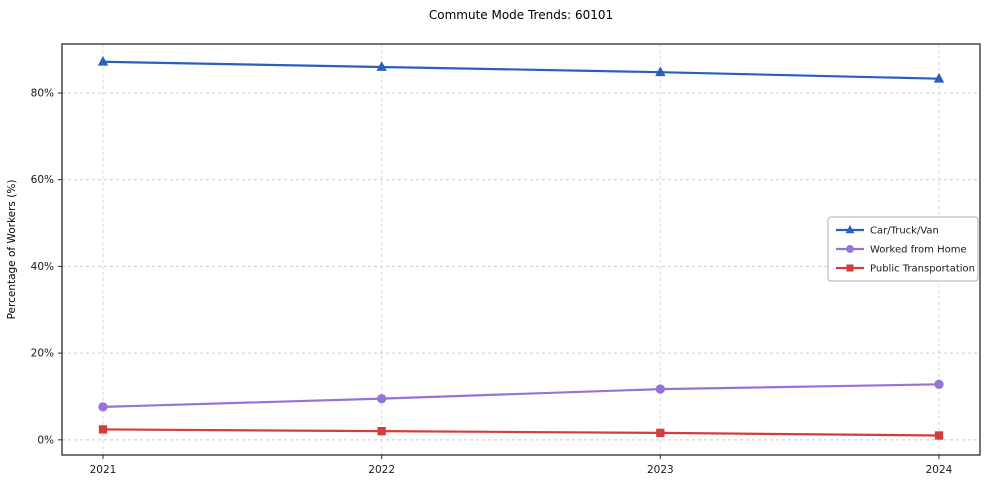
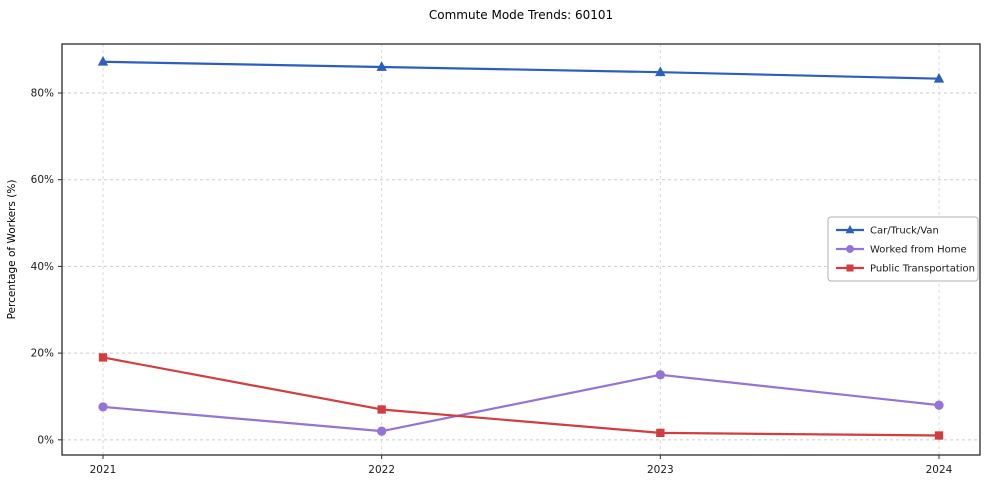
Public Transportation/2021: 2% -> 19%
Worked from Home/2022: 10% -> 2%
Public Transportation/2022: 2% -> 7%
Worked from Home/2023: 12% -> 15%
Worked from Home/2024: 13% -> 8%
